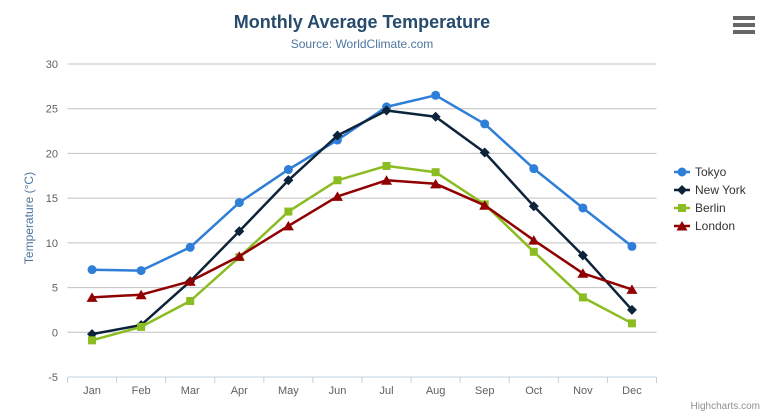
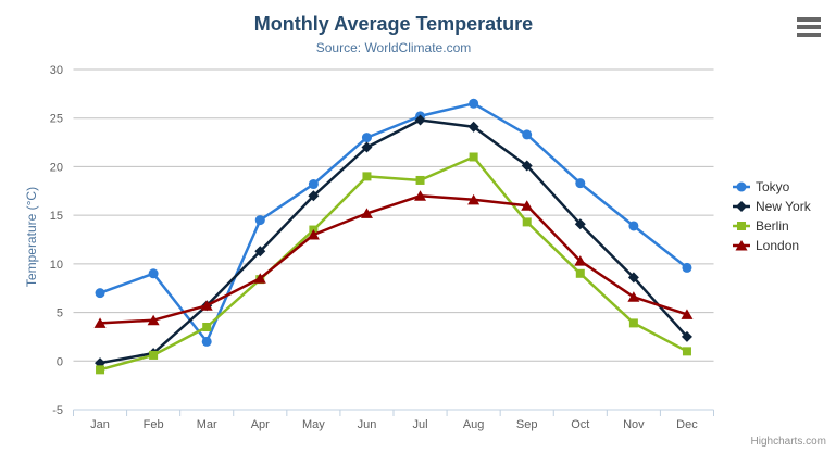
Tokyo/Feb: 7 -> 9
Tokyo/Mar: 10 -> 2
London/May: 12 -> 13
Tokyo/Jun: 22 -> 23
Berlin/Jun: 17 -> 19
Berlin/Aug: 18 -> 21
London/Sep: 14 -> 16
